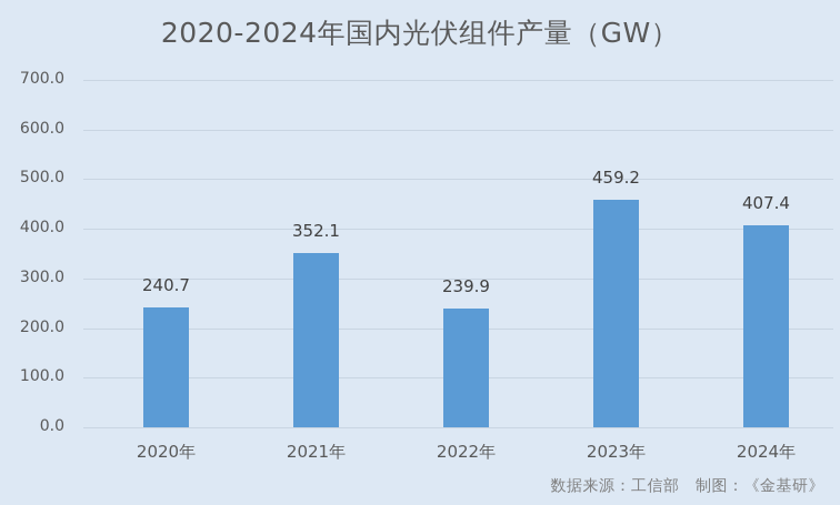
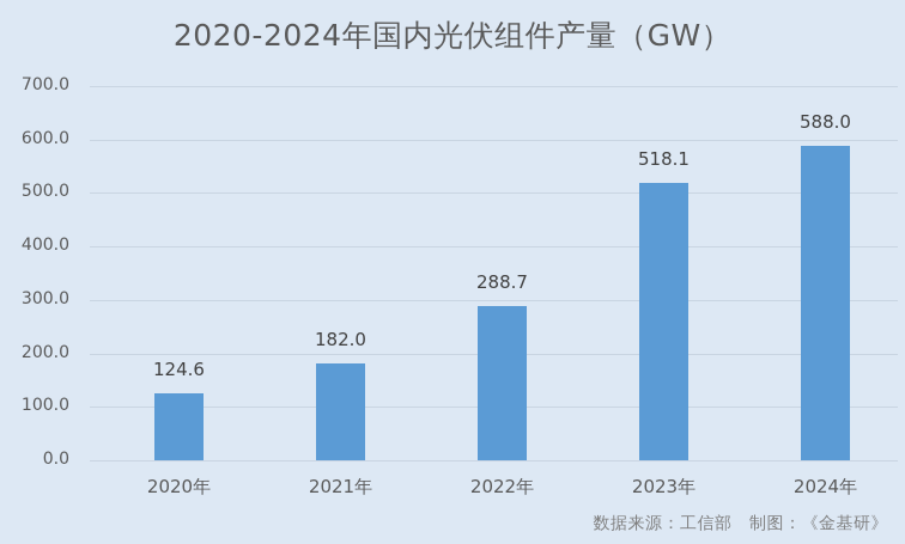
2020年: 240.7 -> 124.6
2021年: 352.1 -> 182.0
2022年: 239.9 -> 288.7
2023年: 459.2 -> 518.1
2024年: 407.4 -> 588.0
